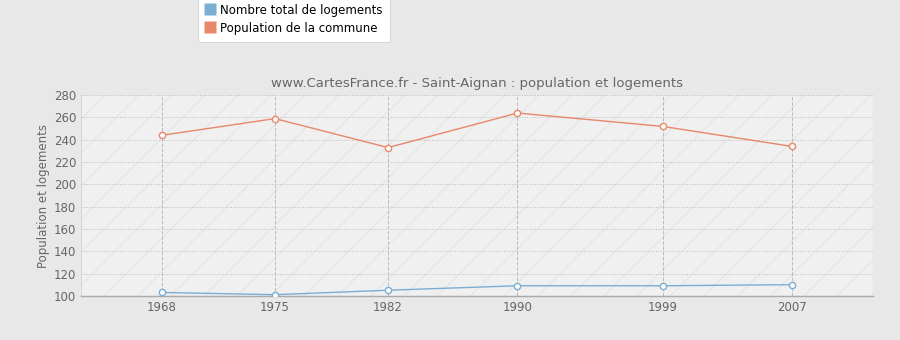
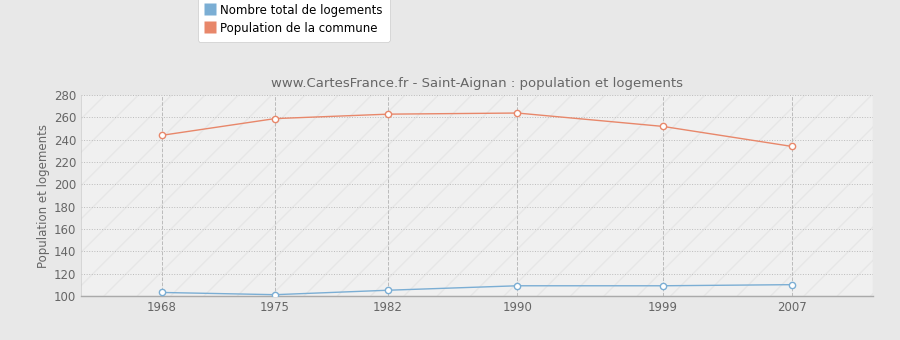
Population de la commune/1982: 233 -> 263
